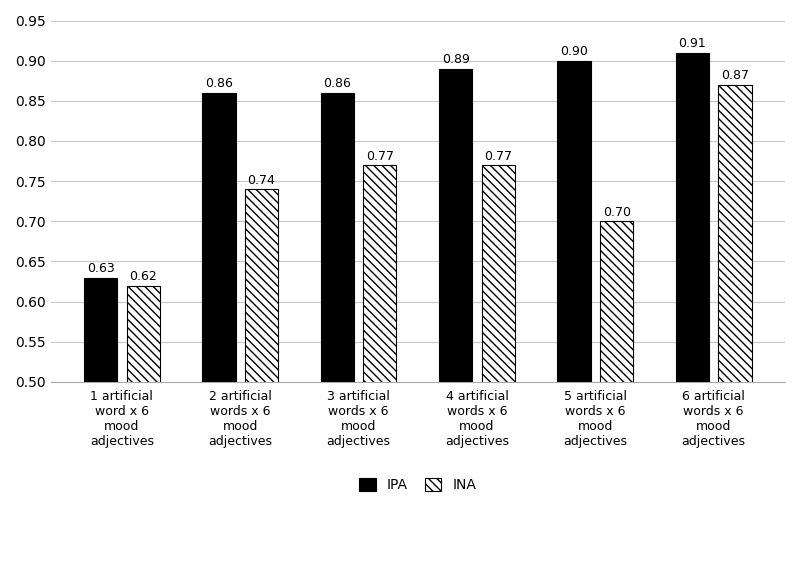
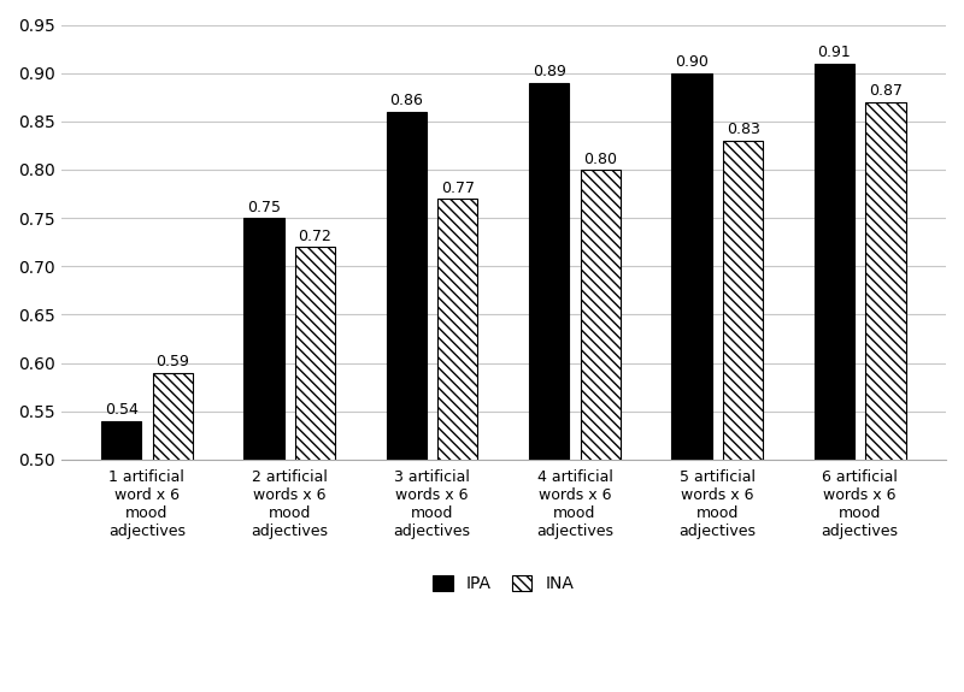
IPA/1 artificial word x 6 mood adjectives: 0.63 -> 0.54
INA/1 artificial word x 6 mood adjectives: 0.62 -> 0.59
IPA/2 artificial words x 6 mood adjectives: 0.86 -> 0.75
INA/2 artificial words x 6 mood adjectives: 0.74 -> 0.72
INA/4 artificial words x 6 mood adjectives: 0.77 -> 0.80
INA/5 artificial words x 6 mood adjectives: 0.70 -> 0.83
